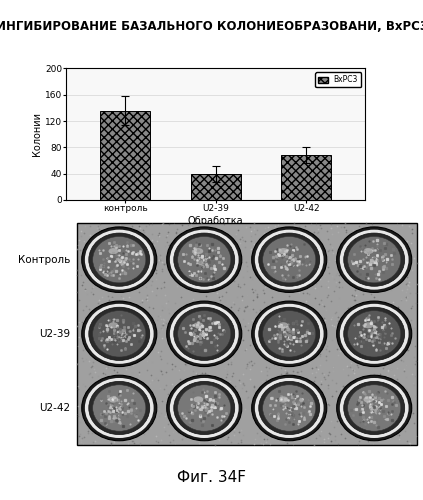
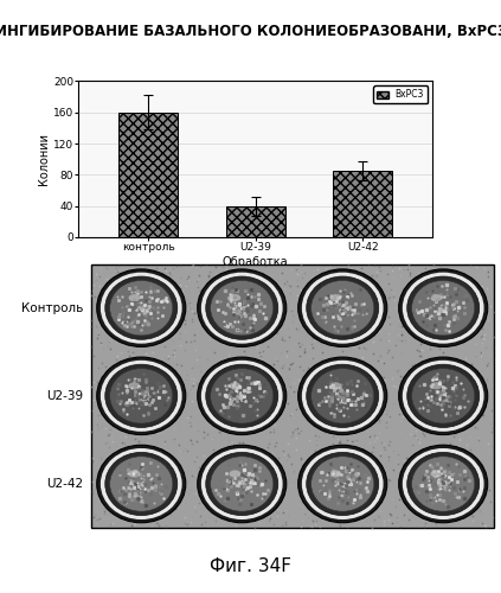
контроль: 136 -> 160
U2-42: 68 -> 85
